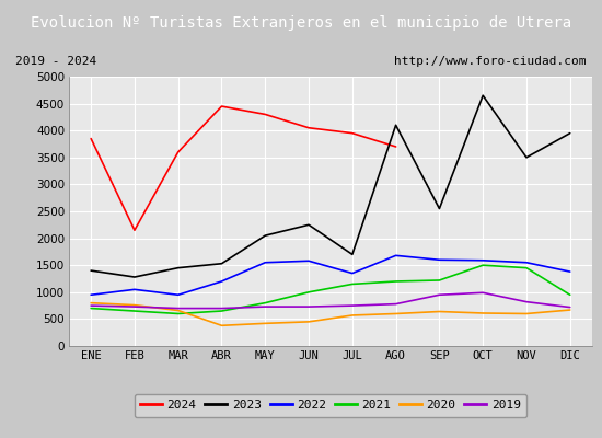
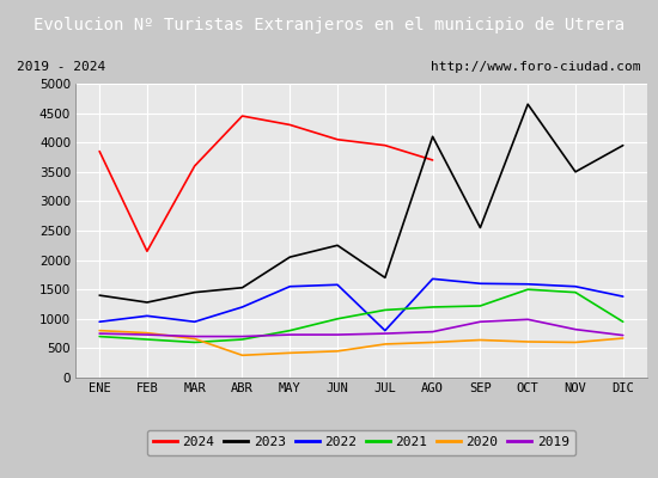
2022/JUL: 1350 -> 800
